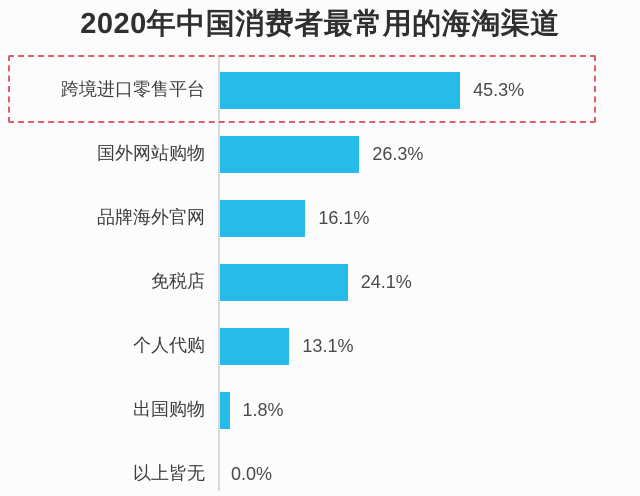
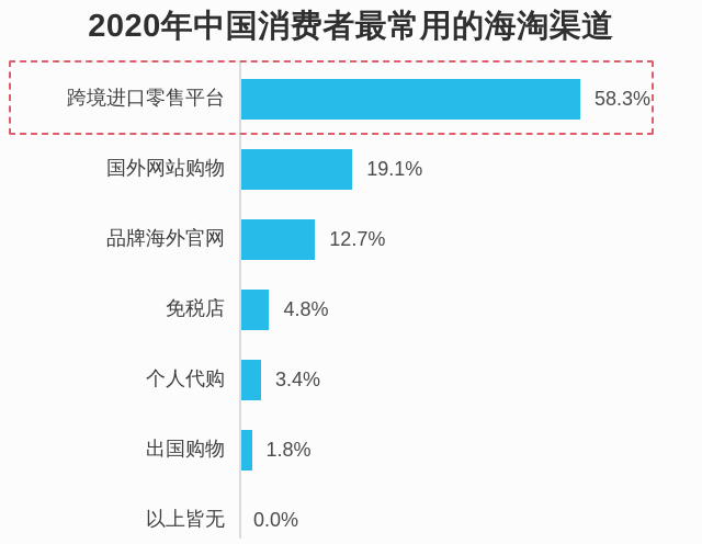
跨境进口零售平台: 45.3% -> 58.3%
国外网站购物: 26.3% -> 19.1%
品牌海外官网: 16.1% -> 12.7%
免税店: 24.1% -> 4.8%
个人代购: 13.1% -> 3.4%
